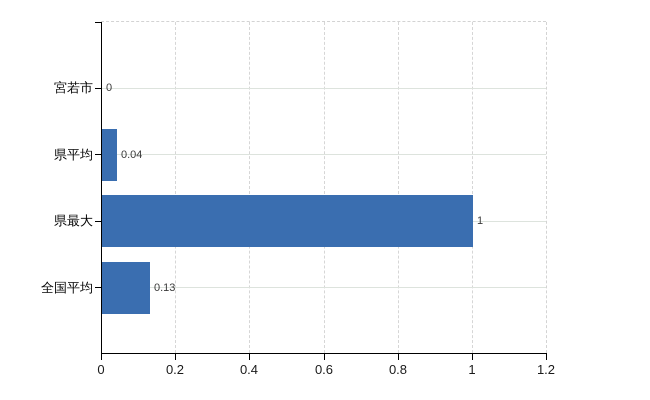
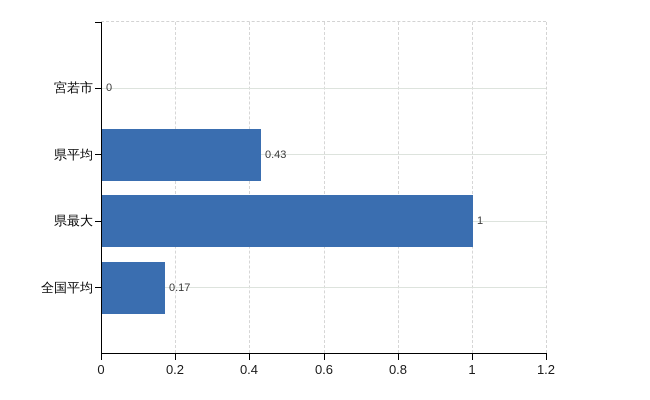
県平均: 0.04 -> 0.43
全国平均: 0.13 -> 0.17
